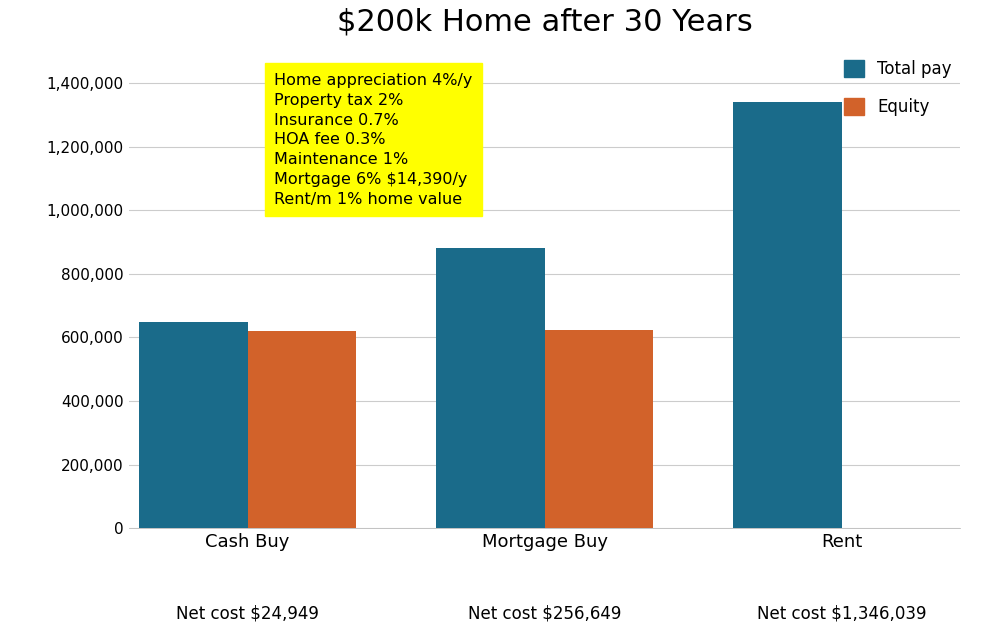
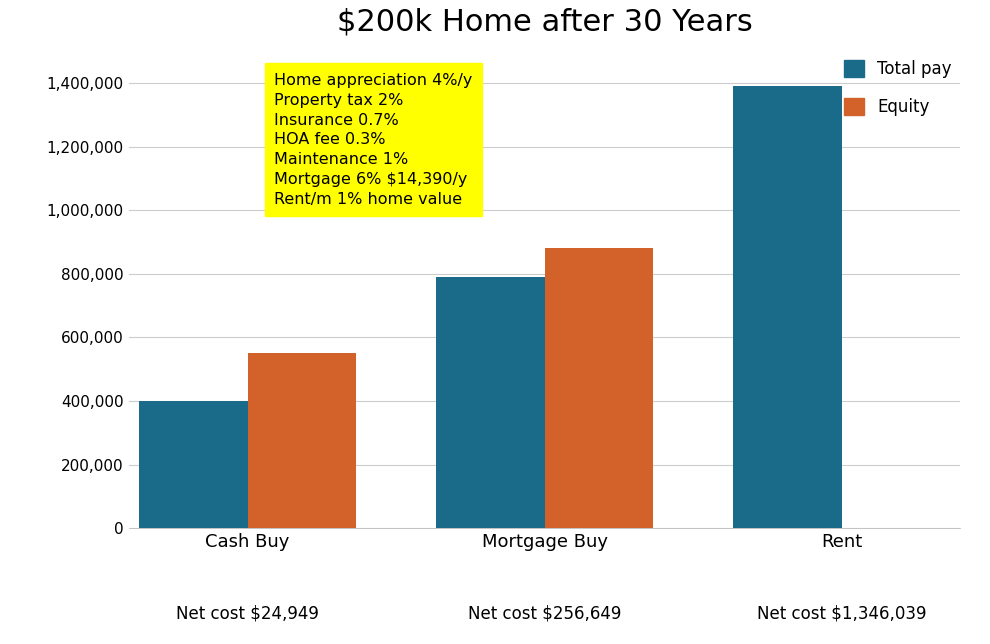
Total pay/Cash Buy: 650,000 -> 400,000
Equity/Cash Buy: 620,000 -> 550,000
Total pay/Mortgage Buy: 880,000 -> 790,000
Equity/Mortgage Buy: 625,000 -> 880,000
Total pay/Rent: 1,340,000 -> 1,390,000
